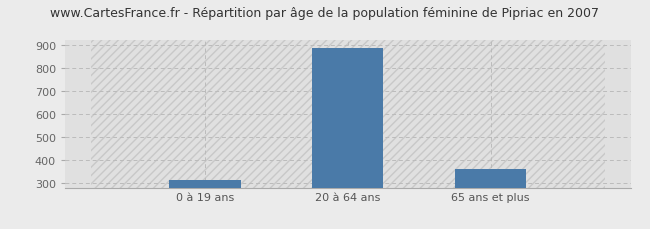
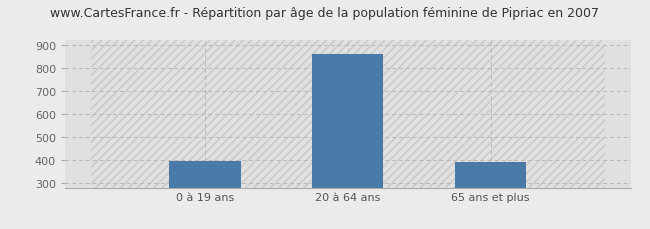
0 à 19 ans: 315 -> 397
20 à 64 ans: 885 -> 863
65 ans et plus: 360 -> 390
